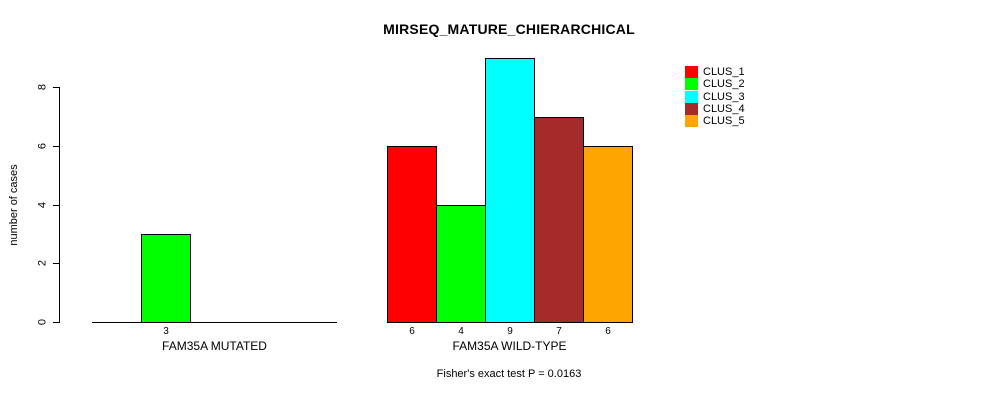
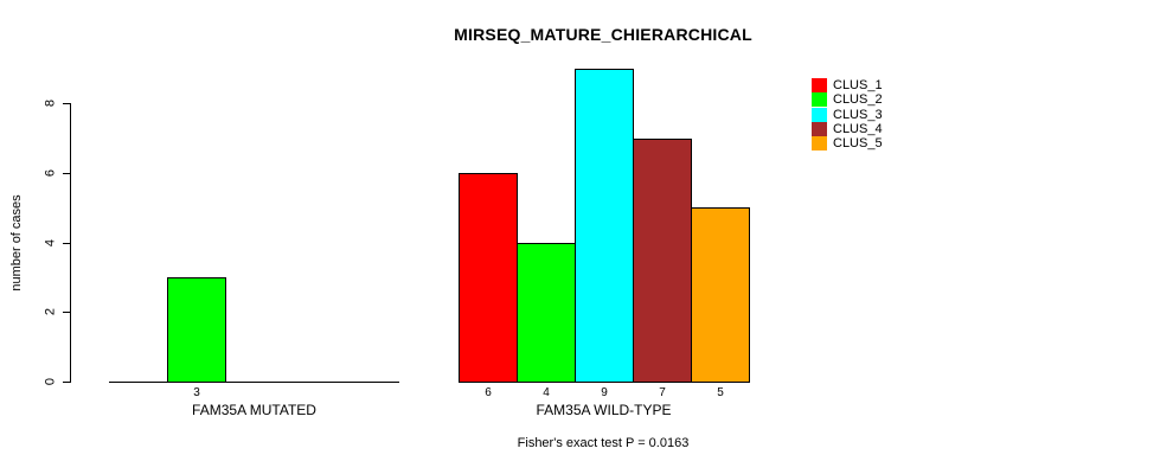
CLUS_5/FAM35A WILD-TYPE: 6 -> 5
